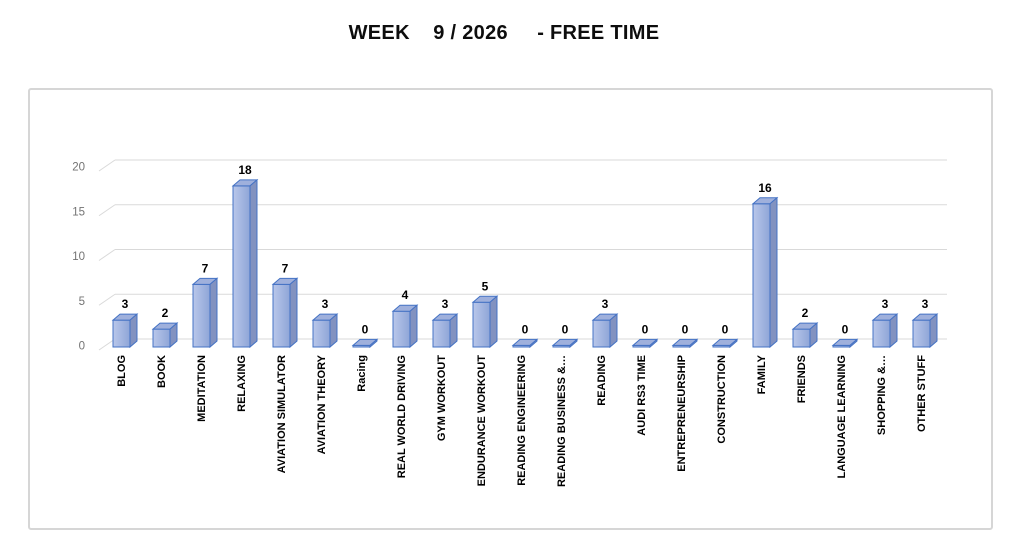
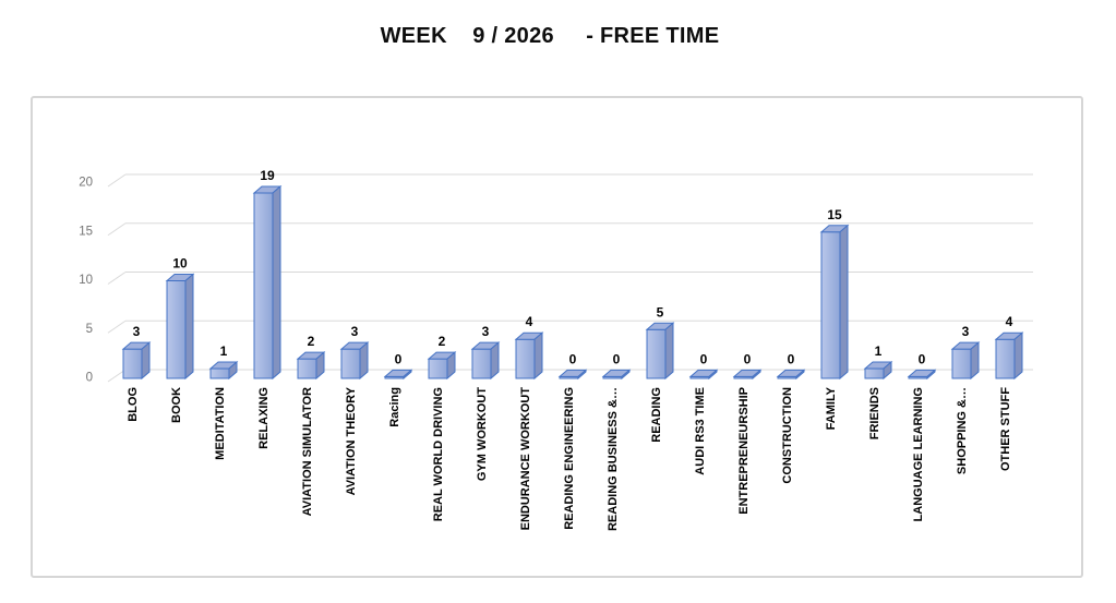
BOOK: 2 -> 10
MEDITATION: 7 -> 1
RELAXING: 18 -> 19
AVIATION SIMULATOR: 7 -> 2
REAL WORLD DRIVING: 4 -> 2
ENDURANCE WORKOUT: 5 -> 4
READING: 3 -> 5
FAMILY: 16 -> 15
FRIENDS: 2 -> 1
OTHER STUFF: 3 -> 4
